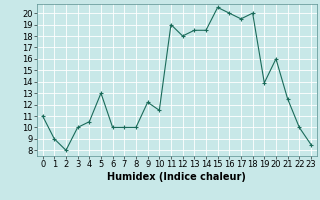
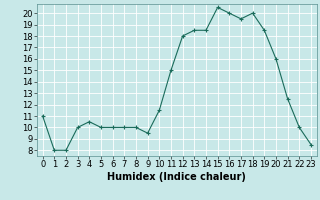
1: 9.0 -> 8.0
5: 13.0 -> 10.0
9: 12.2 -> 9.5
11: 19.0 -> 15.0
19: 13.9 -> 18.5
